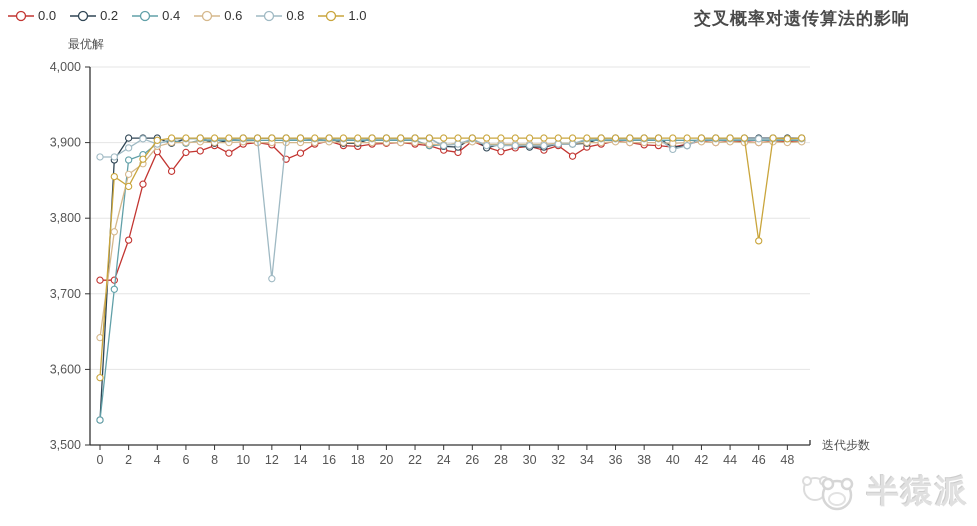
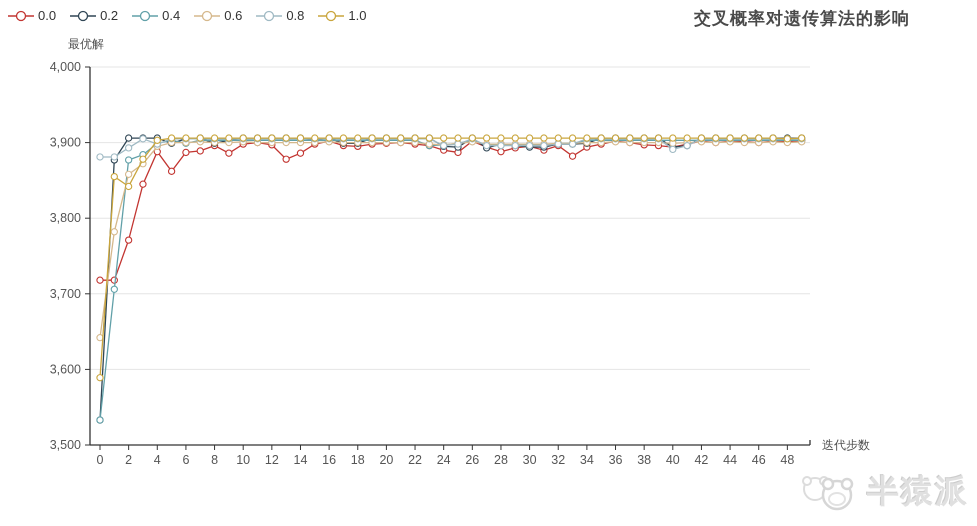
0.8/12: 3720 -> 3900
1.0/46: 3770 -> 3910
